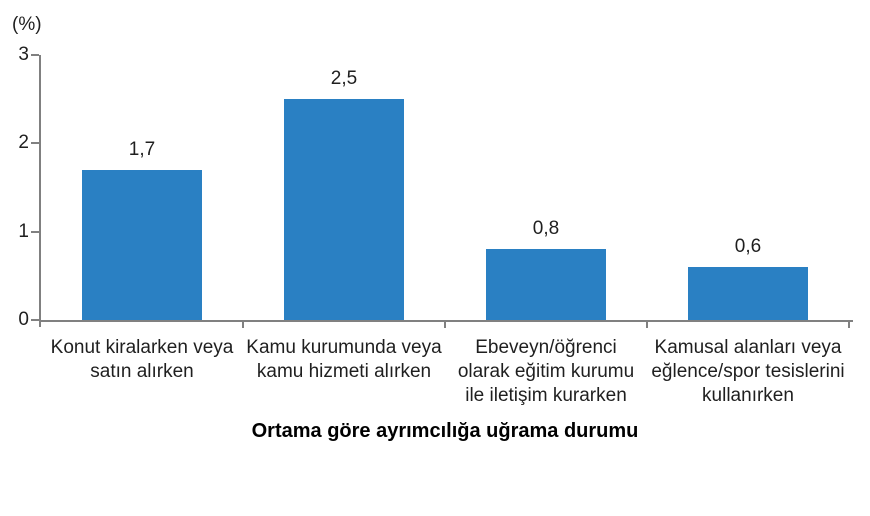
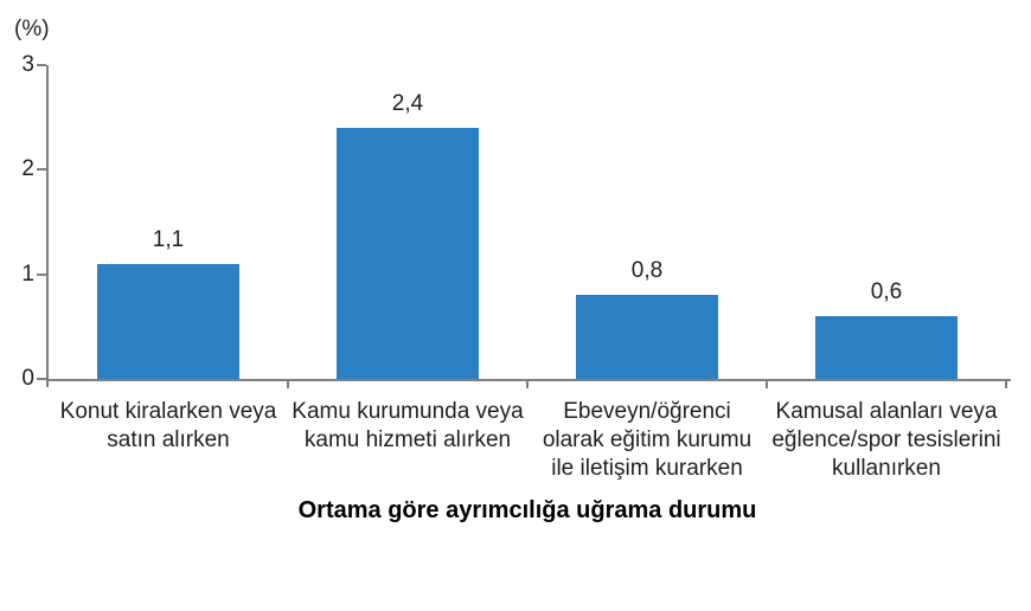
Konut kiralarken veya satın alırken: 1,7 -> 1,1
Kamu kurumunda veya kamu hizmeti alırken: 2,5 -> 2,4
